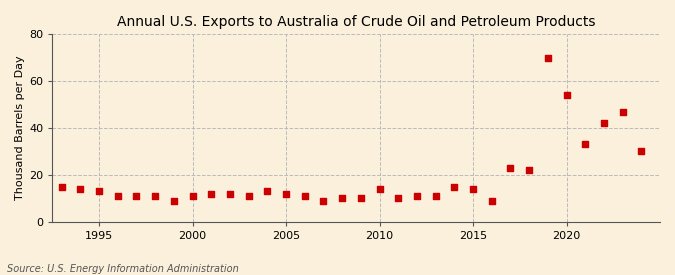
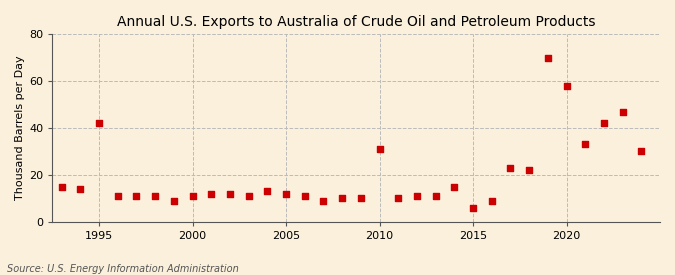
1995: 13 -> 42
2010: 14 -> 31
2015: 14 -> 6
2020: 54 -> 58
